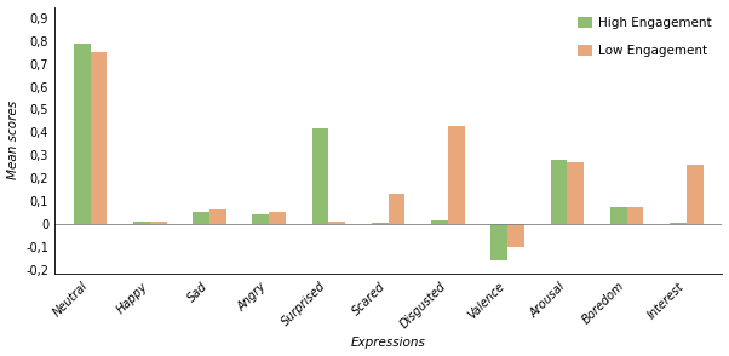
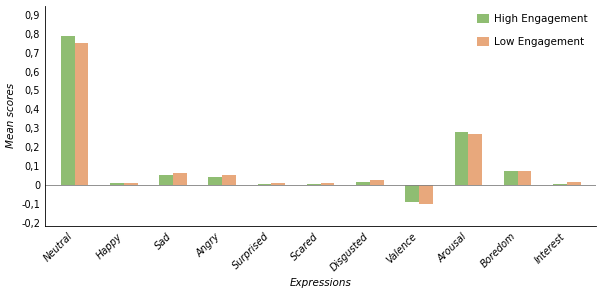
High Engagement/Surprised: 0,42 -> 0,01
Low Engagement/Scared: 0,13 -> 0,01
Low Engagement/Disgusted: 0,43 -> 0,03
High Engagement/Valence: -0,16 -> -0,09
Low Engagement/Interest: 0,26 -> 0,01
